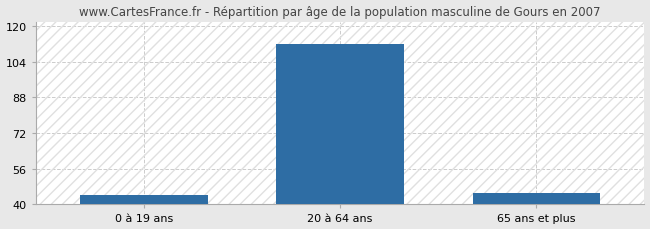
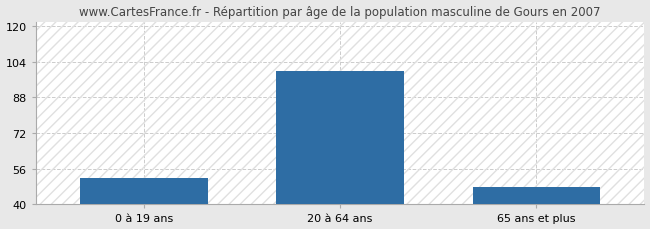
0 à 19 ans: 44 -> 52
20 à 64 ans: 112 -> 100
65 ans et plus: 45 -> 48
